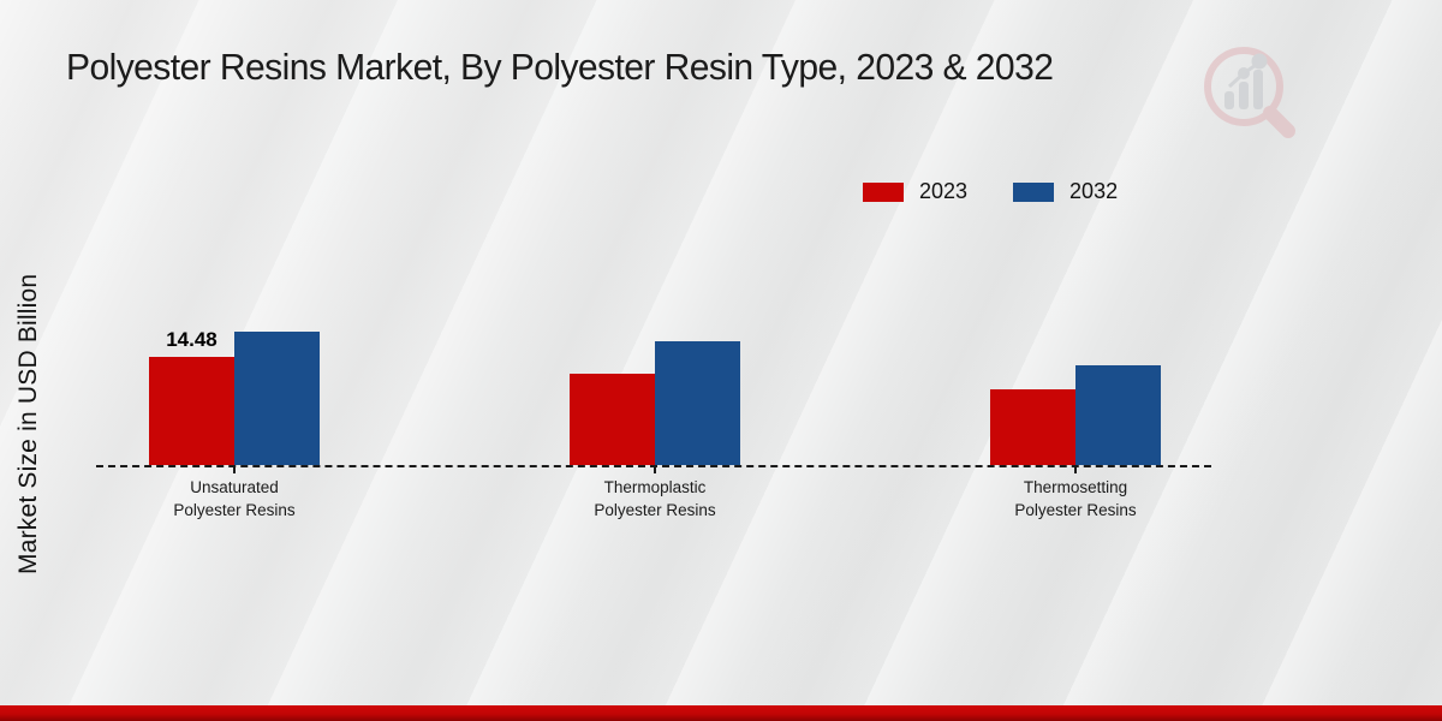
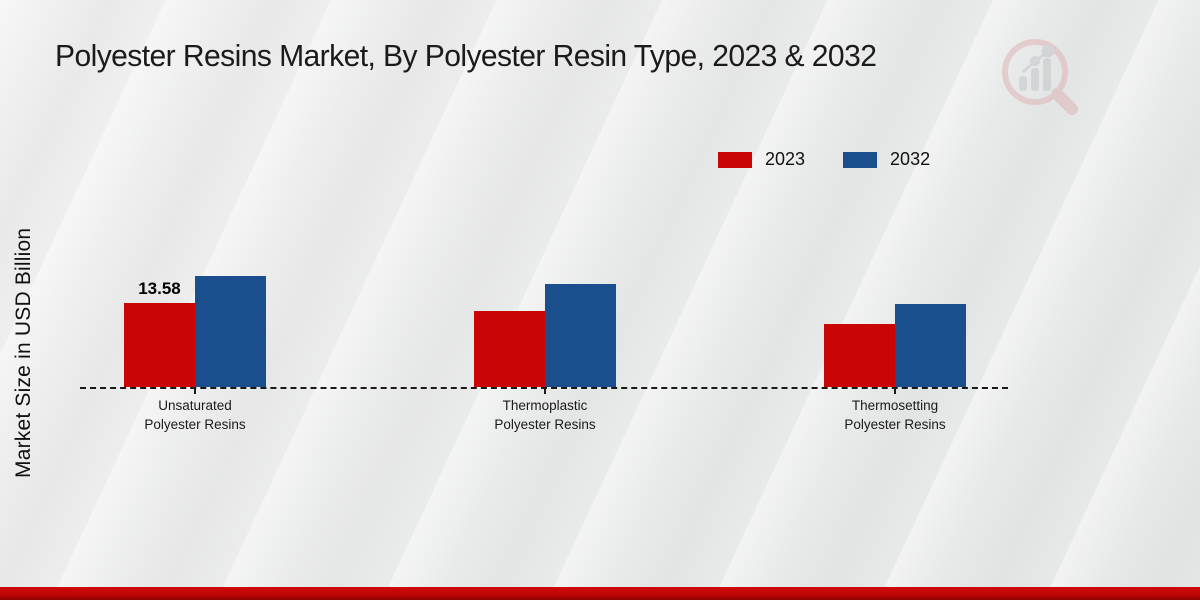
2023/Unsaturated Polyester Resins: 14.48 -> 13.58
